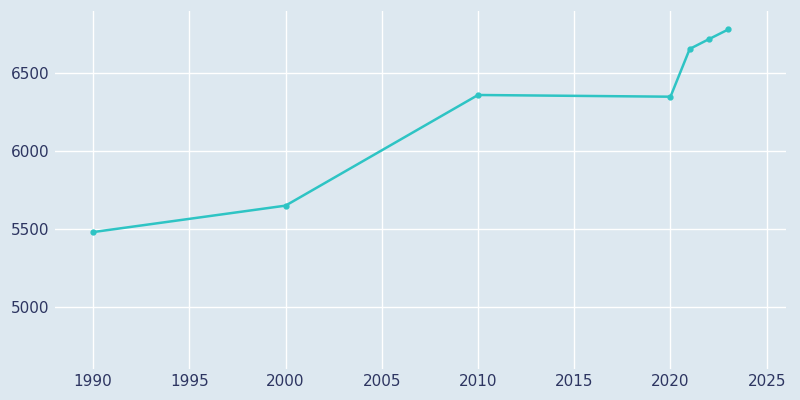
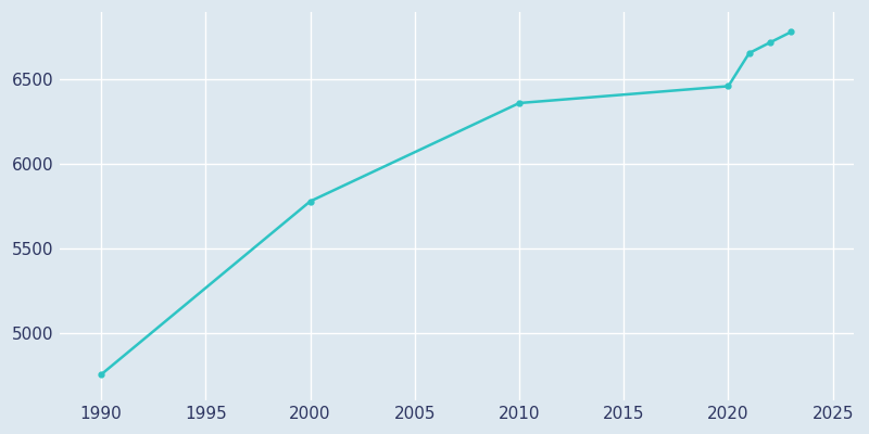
1990: 5480 -> 4750
2000: 5650 -> 5780
2020: 6350 -> 6460
